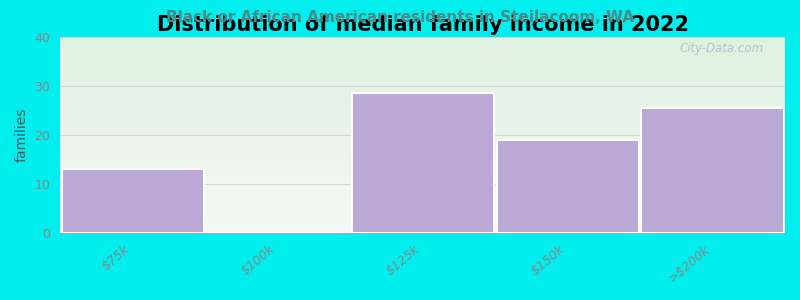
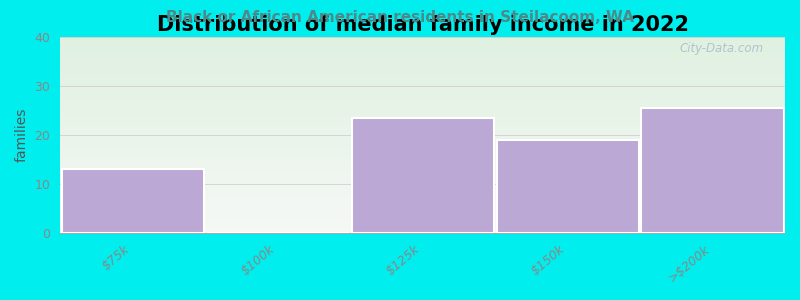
$125k: 28.5 -> 23.5
